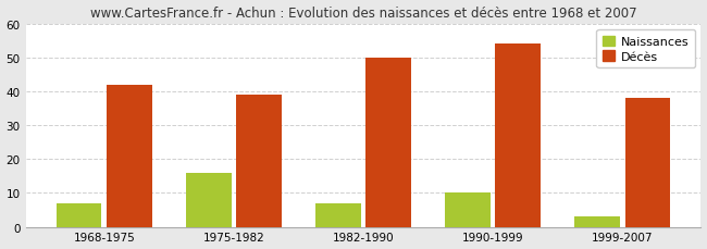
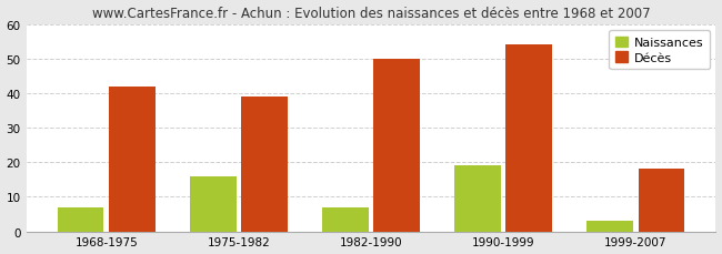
Naissances/1990-1999: 10 -> 19
Décès/1999-2007: 38 -> 18
